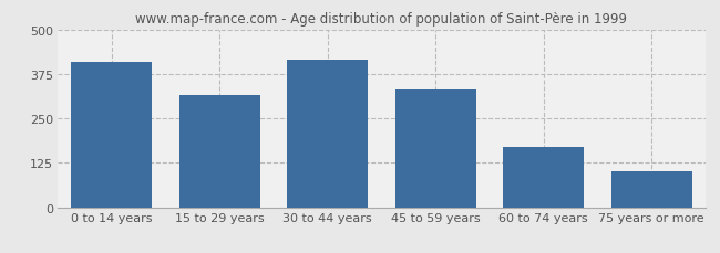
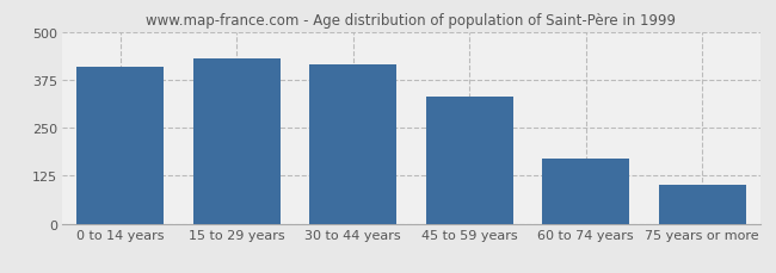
15 to 29 years: 315 -> 430
